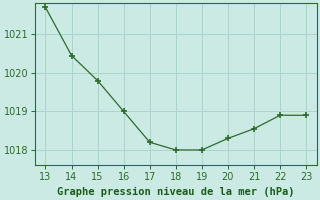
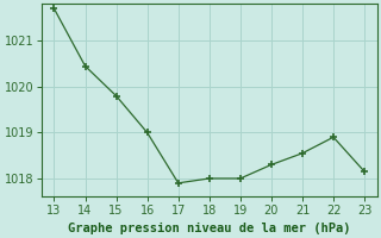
17: 1018.20 -> 1017.90
23: 1018.90 -> 1018.15
